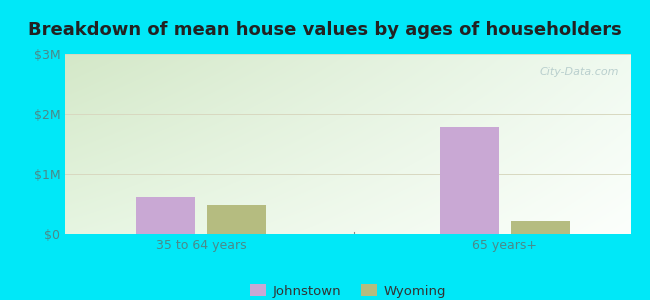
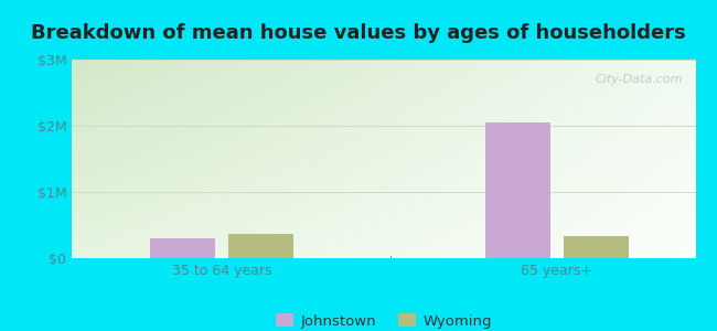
Johnstown/35 to 64 years: $0.62M -> $0.30M
Wyoming/35 to 64 years: $0.48M -> $0.37M
Johnstown/65 years+: $1.78M -> $2.05M
Wyoming/65 years+: $0.22M -> $0.34M
